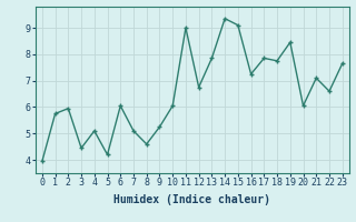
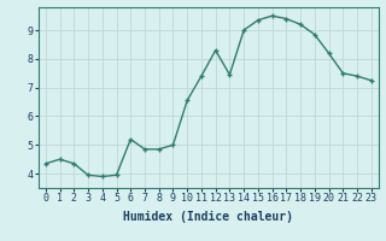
0: 3.95 -> 4.35
1: 5.75 -> 4.50
2: 5.95 -> 4.35
3: 4.45 -> 3.95
4: 5.10 -> 3.90
5: 4.20 -> 3.95
6: 6.05 -> 5.20
7: 5.10 -> 4.85
8: 4.60 -> 4.85
9: 5.25 -> 5.00
10: 6.05 -> 6.55
11: 9.00 -> 7.40
12: 6.75 -> 8.30
13: 7.85 -> 7.45
14: 9.35 -> 9.00
15: 9.10 -> 9.35
16: 7.25 -> 9.50
17: 7.85 -> 9.40
18: 7.75 -> 9.20
19: 8.45 -> 8.85
20: 6.05 -> 8.20
21: 7.10 -> 7.50
22: 6.60 -> 7.40
23: 7.65 -> 7.25
